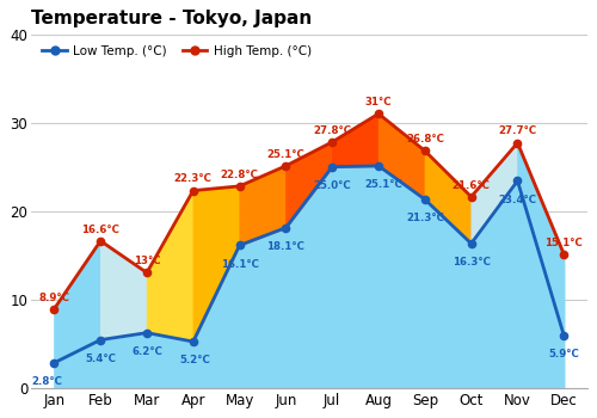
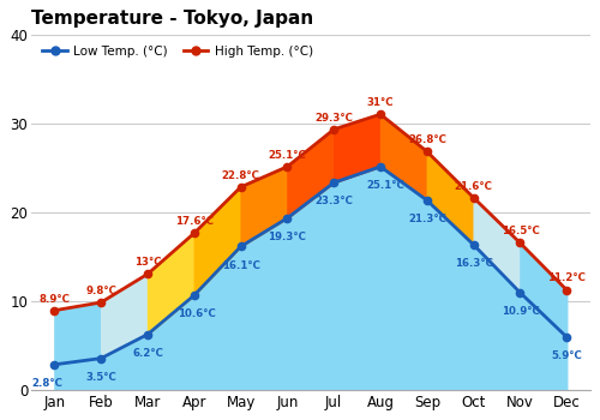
Low Temp. (°C)/Feb: 5.4°C -> 3.5°C
High Temp. (°C)/Feb: 16.6°C -> 9.8°C
Low Temp. (°C)/Apr: 5.2°C -> 10.6°C
High Temp. (°C)/Apr: 22.3°C -> 17.6°C
Low Temp. (°C)/Jun: 18.1°C -> 19.3°C
Low Temp. (°C)/Jul: 25.0°C -> 23.3°C
High Temp. (°C)/Jul: 27.8°C -> 29.3°C
Low Temp. (°C)/Nov: 23.4°C -> 10.9°C
High Temp. (°C)/Nov: 27.7°C -> 16.5°C
High Temp. (°C)/Dec: 15.1°C -> 11.2°C
